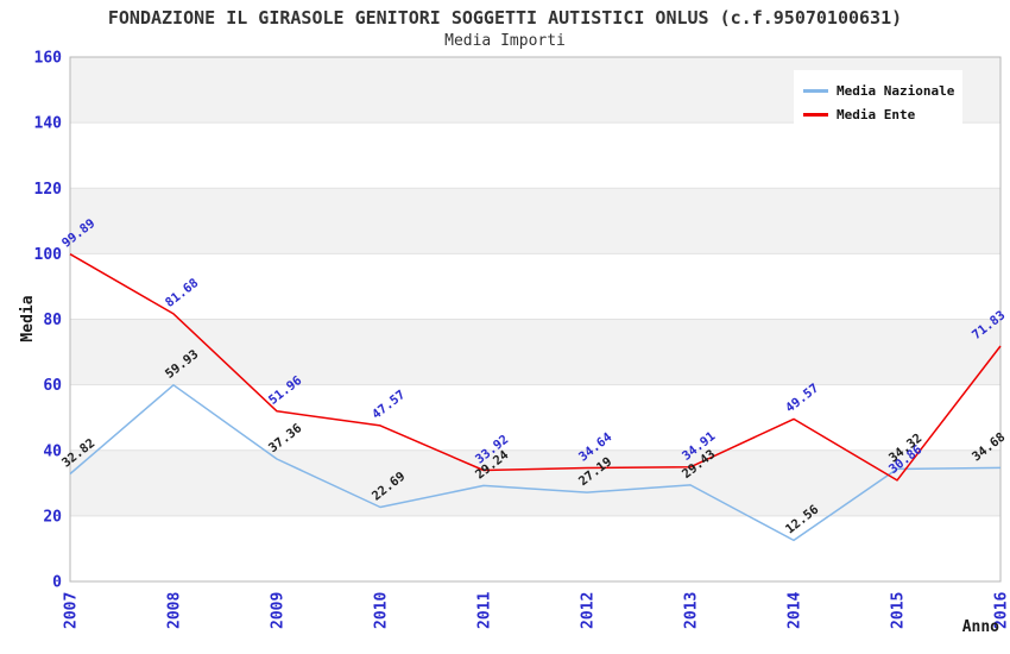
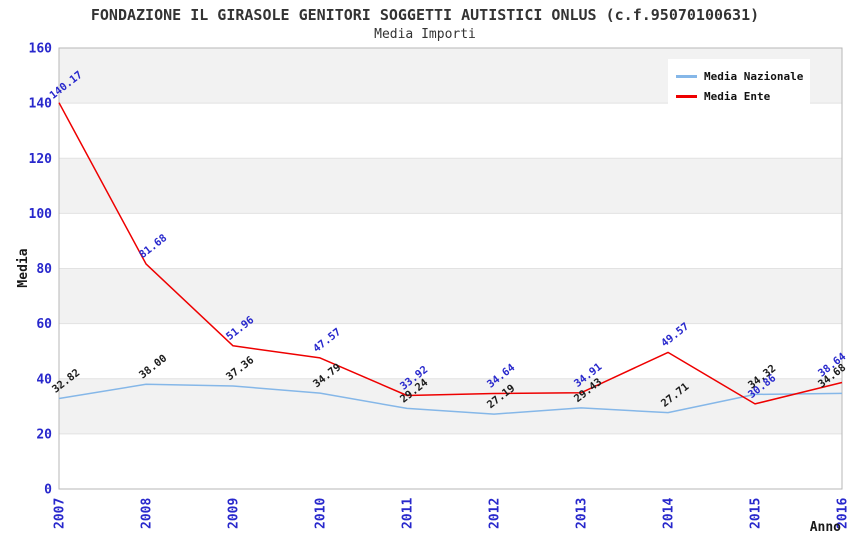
Media Ente/2007: 99.89 -> 140.17
Media Nazionale/2008: 59.93 -> 38.00
Media Nazionale/2010: 22.69 -> 34.79
Media Nazionale/2014: 12.56 -> 27.71
Media Ente/2016: 71.83 -> 38.64
